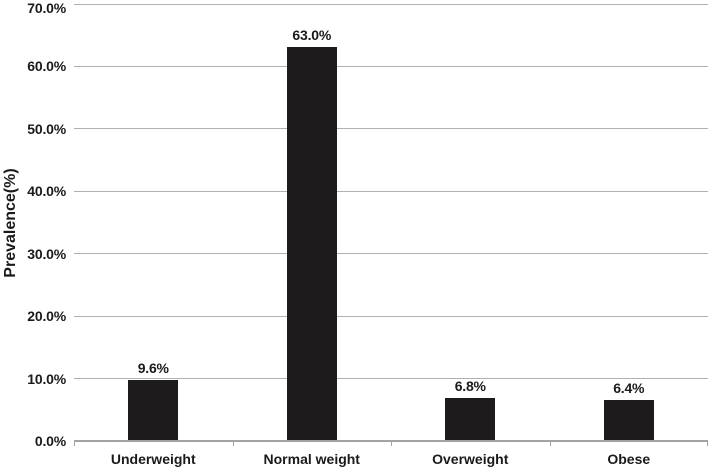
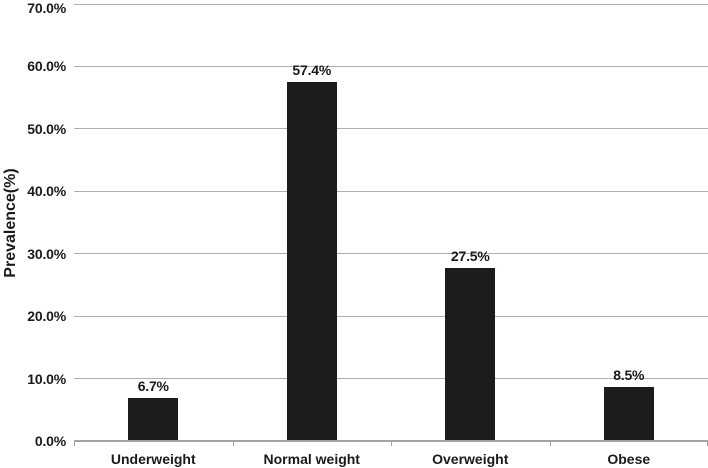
Underweight: 9.6% -> 6.7%
Normal weight: 63.0% -> 57.4%
Overweight: 6.8% -> 27.5%
Obese: 6.4% -> 8.5%
